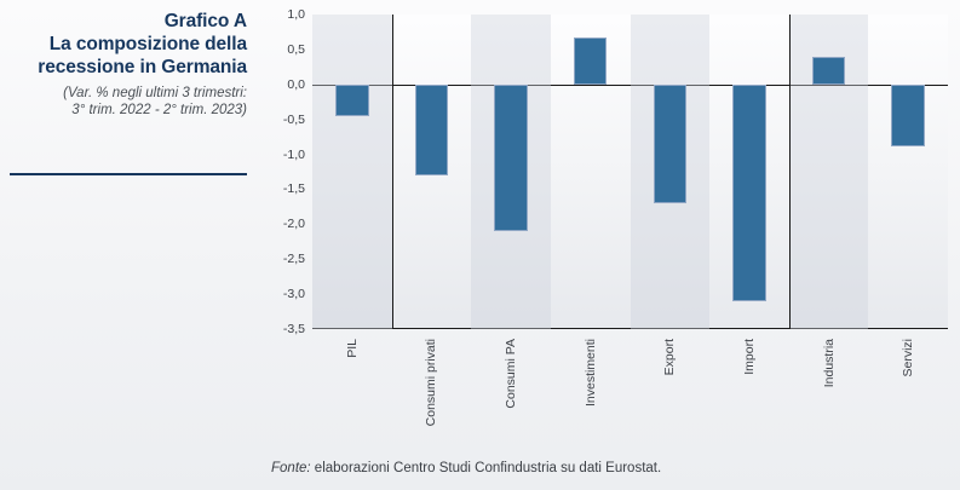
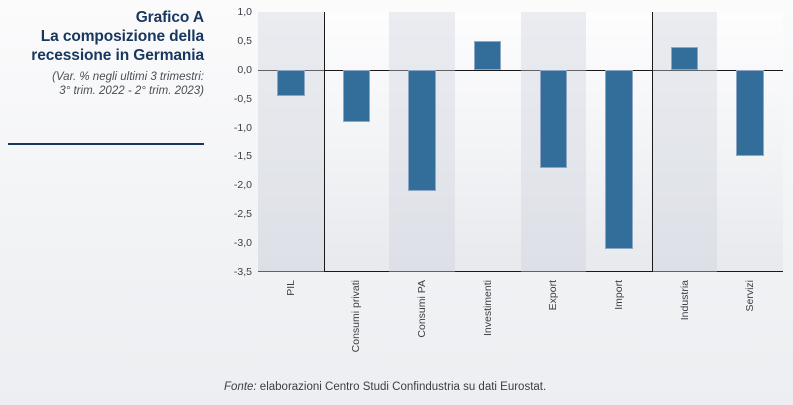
Consumi privati: -1,3 -> -0,9
Investimenti: 0,7 -> 0,5
Servizi: -0,9 -> -1,5
